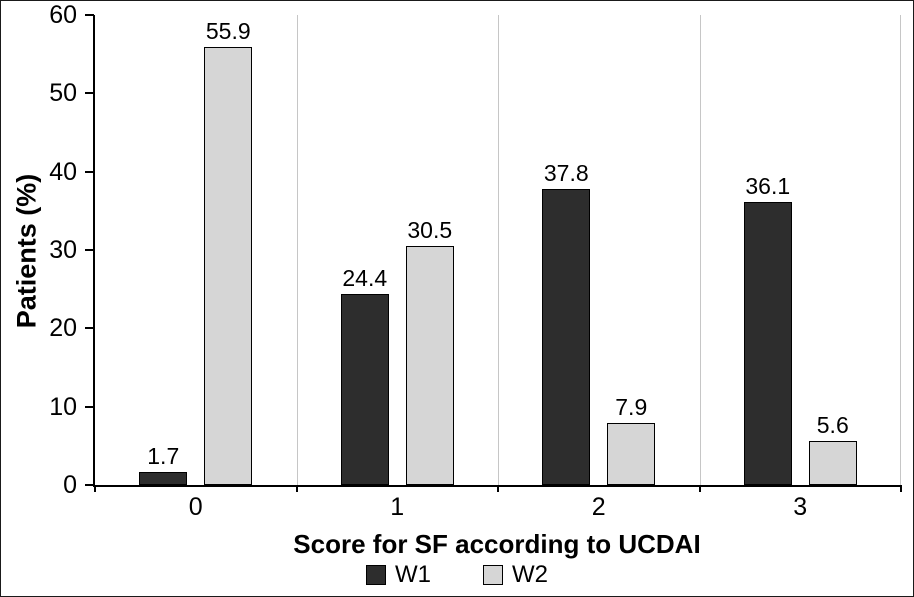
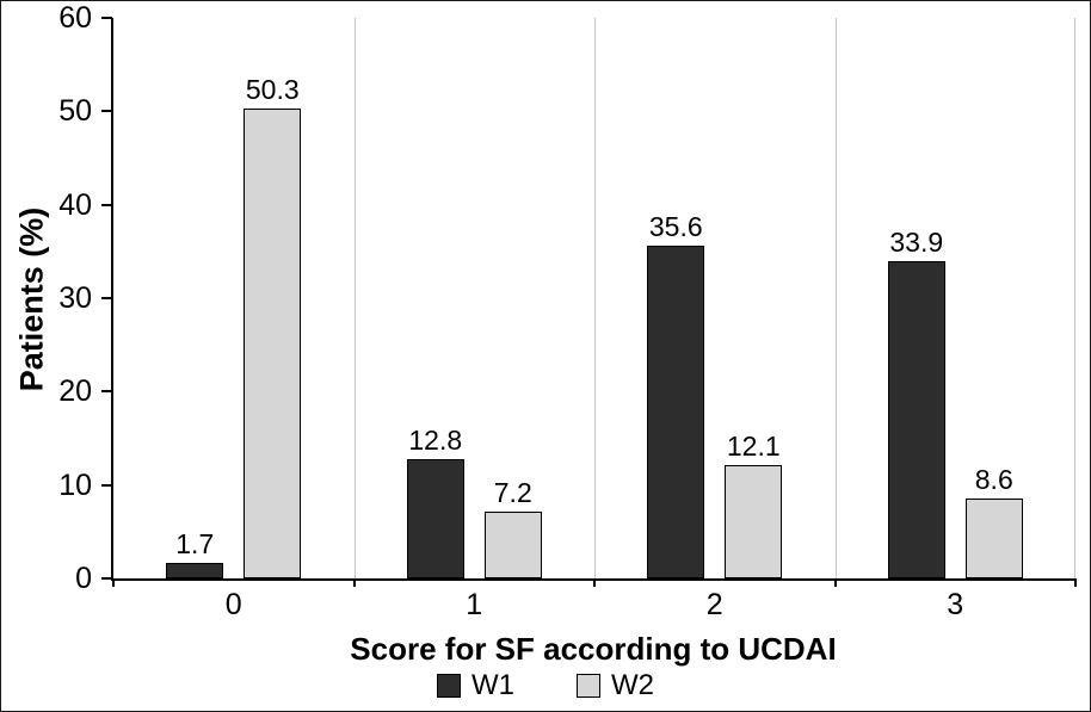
W2/0: 55.9 -> 50.3
W1/1: 24.4 -> 12.8
W2/1: 30.5 -> 7.2
W1/2: 37.8 -> 35.6
W2/2: 7.9 -> 12.1
W1/3: 36.1 -> 33.9
W2/3: 5.6 -> 8.6
